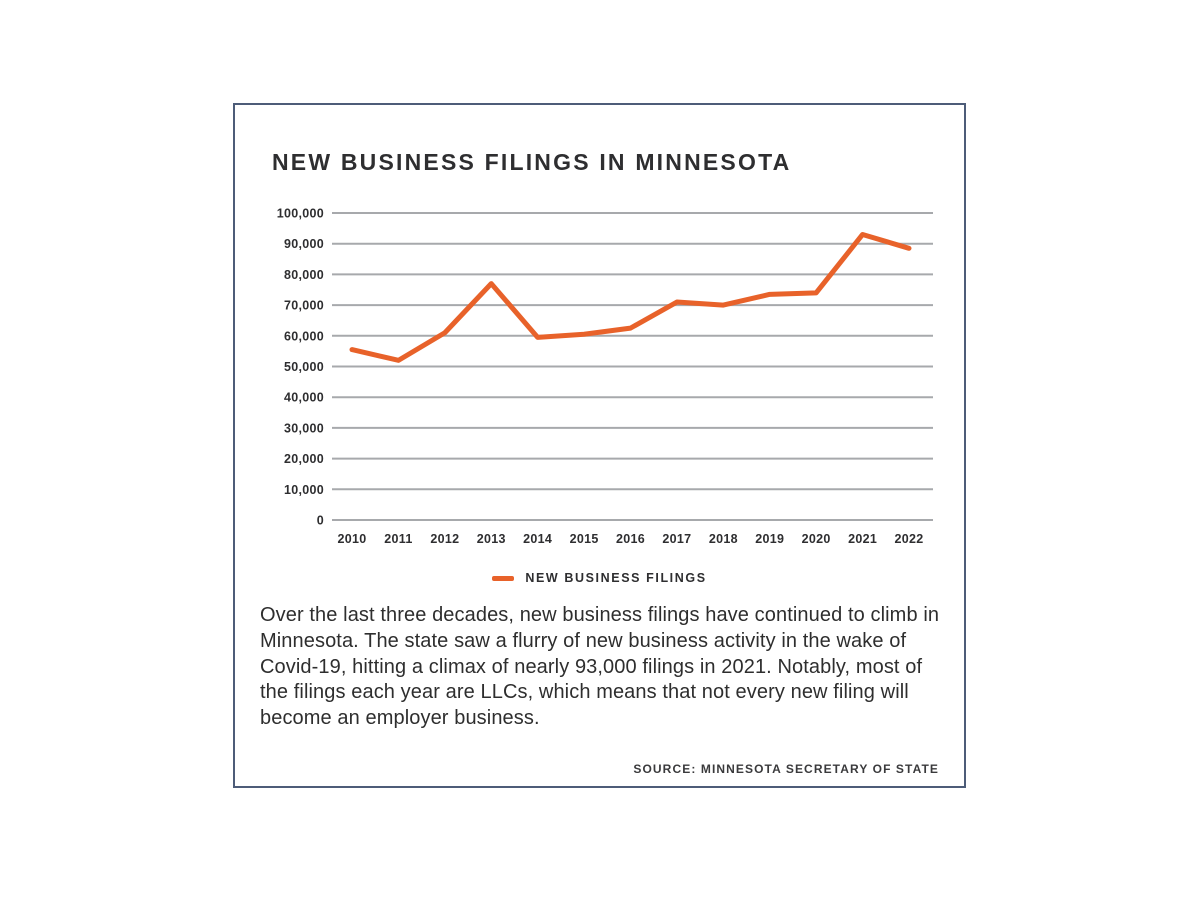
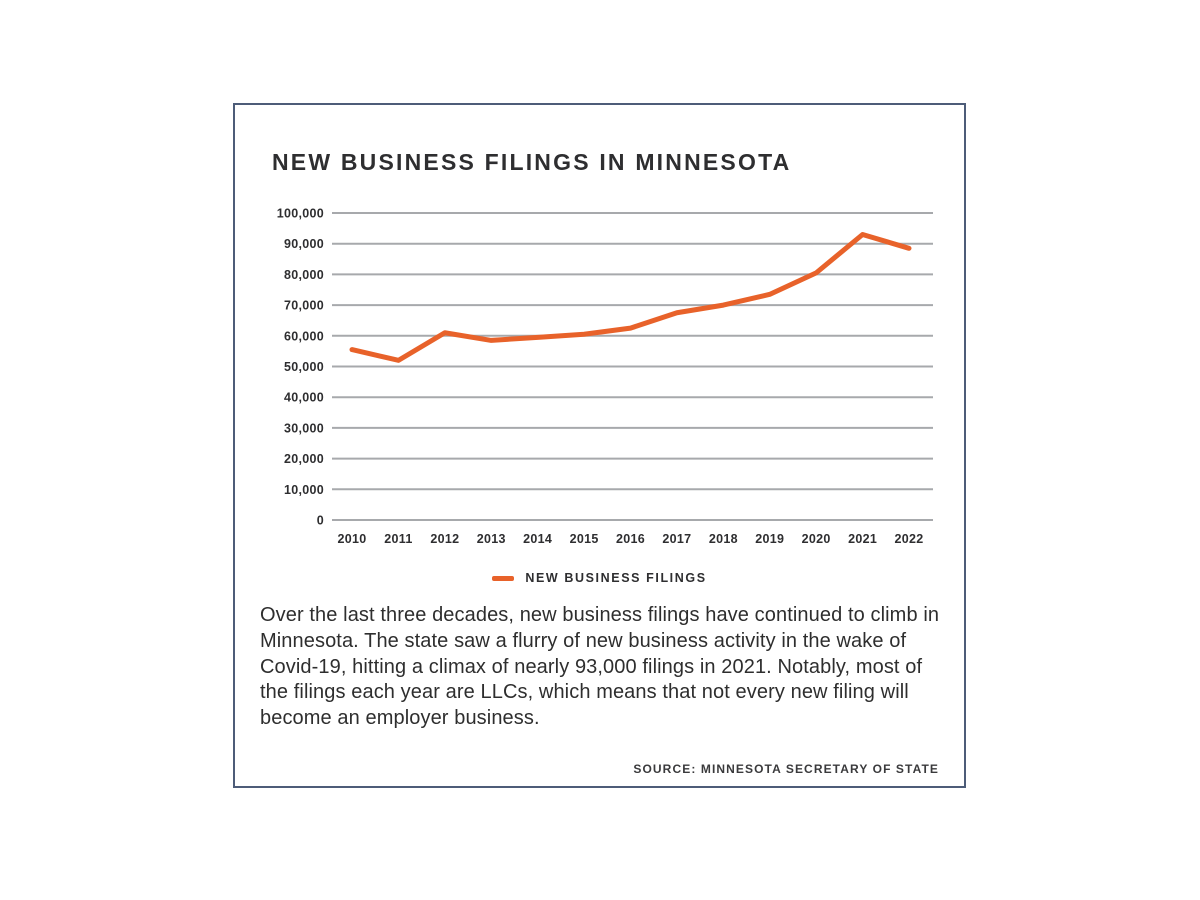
2013: 77000 -> 58000
2017: 71000 -> 68000
2020: 74000 -> 80000
